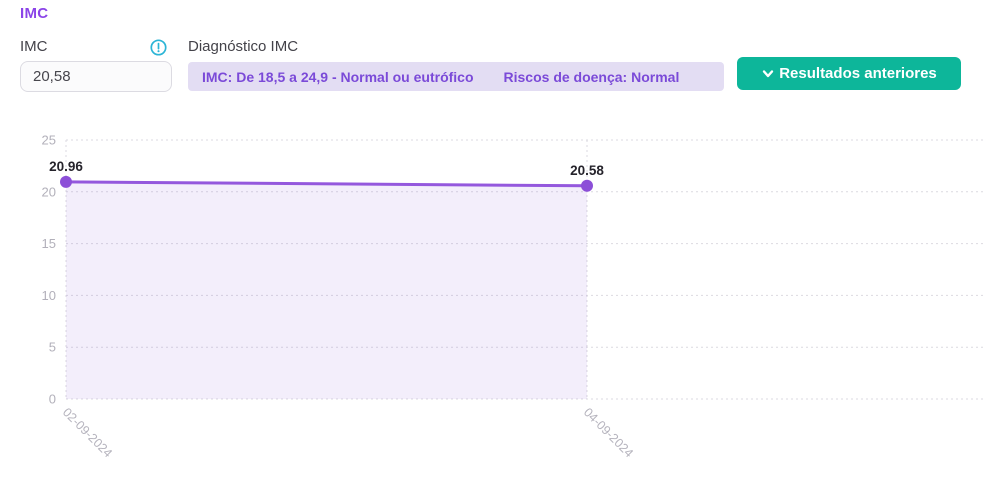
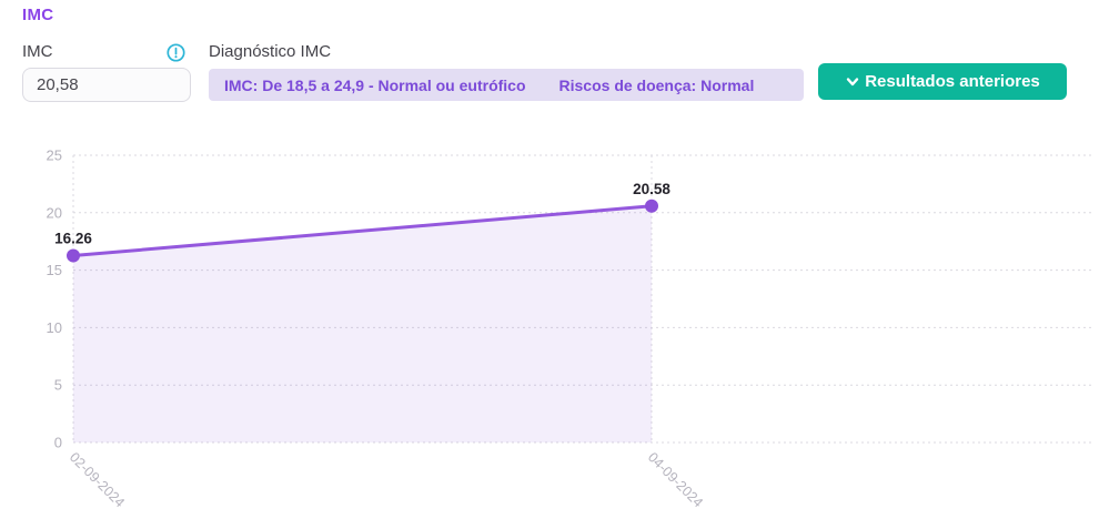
02-09-2024: 20.96 -> 16.26
